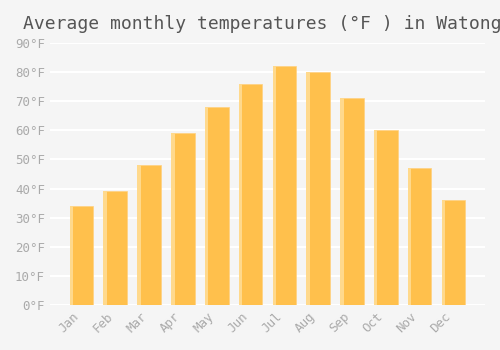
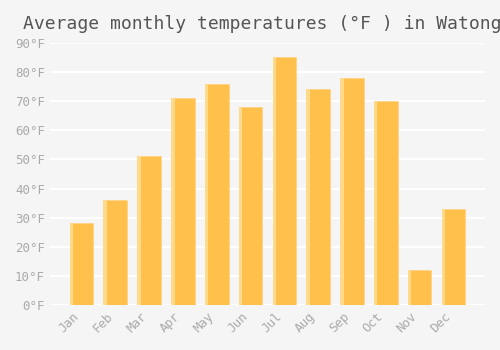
Jan: 34°F -> 28°F
Feb: 39°F -> 36°F
Mar: 48°F -> 51°F
Apr: 59°F -> 71°F
May: 68°F -> 76°F
Jun: 76°F -> 68°F
Jul: 82°F -> 85°F
Aug: 80°F -> 74°F
Sep: 71°F -> 78°F
Oct: 60°F -> 70°F
Nov: 47°F -> 12°F
Dec: 36°F -> 33°F
